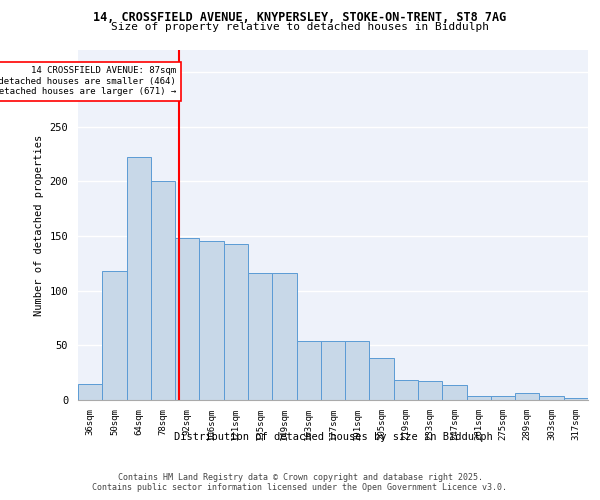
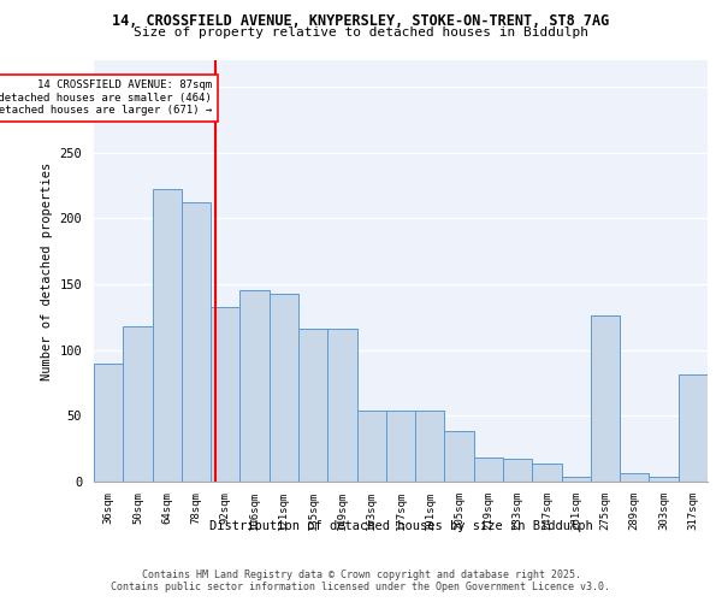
36sqm: 15 -> 90
78sqm: 200 -> 212
92sqm: 148 -> 133
275sqm: 4 -> 126
317sqm: 2 -> 81
